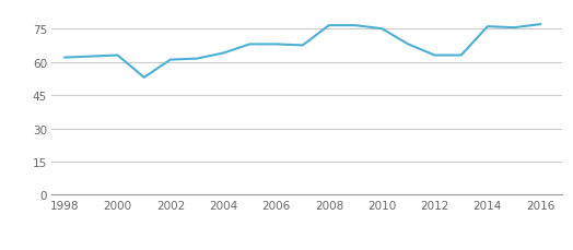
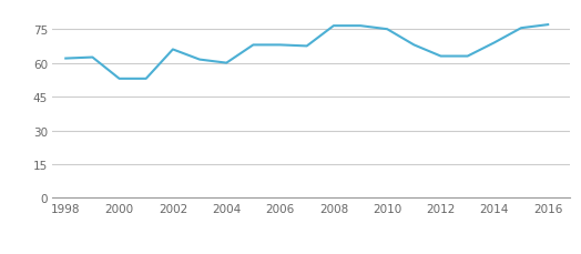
2000: 63.0 -> 53.0
2002: 61.0 -> 66.0
2004: 64.0 -> 60.0
2014: 76.0 -> 69.0
